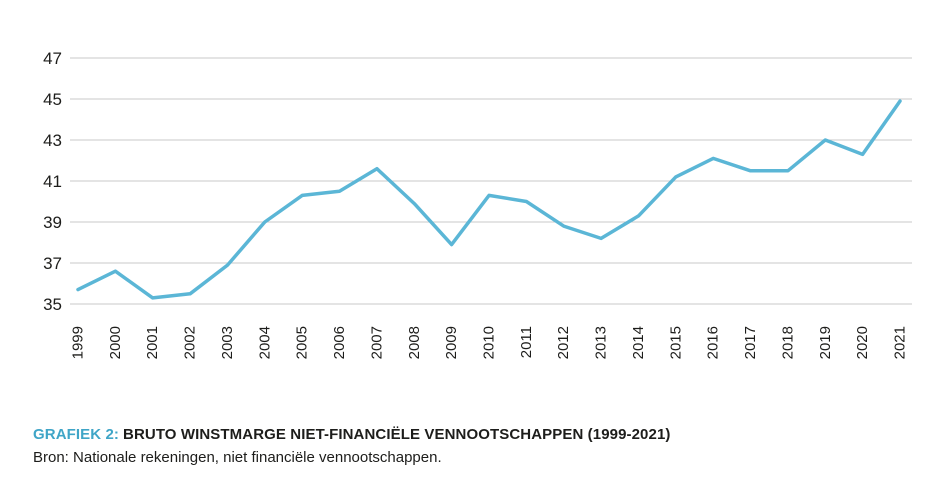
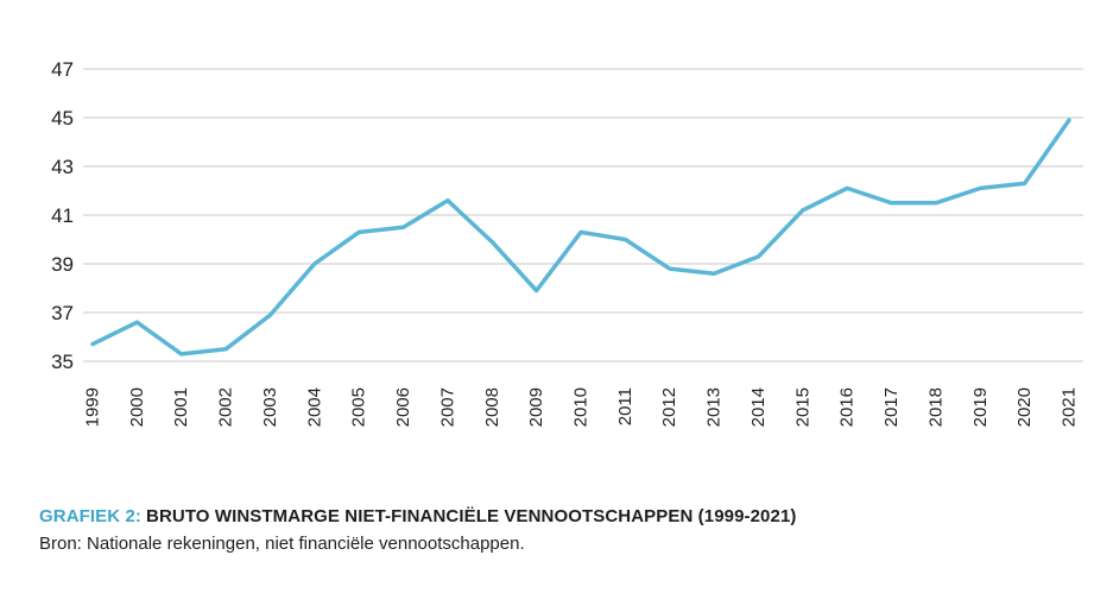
2013: 38.2 -> 38.6
2019: 43.0 -> 42.1
